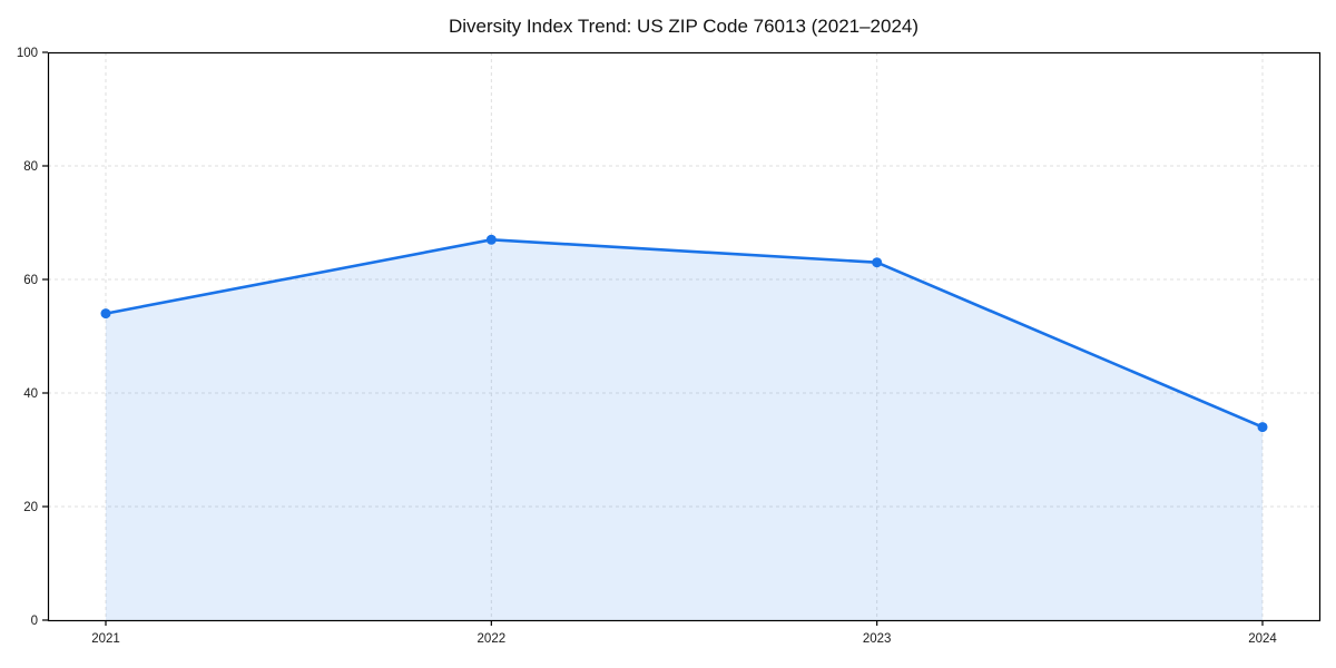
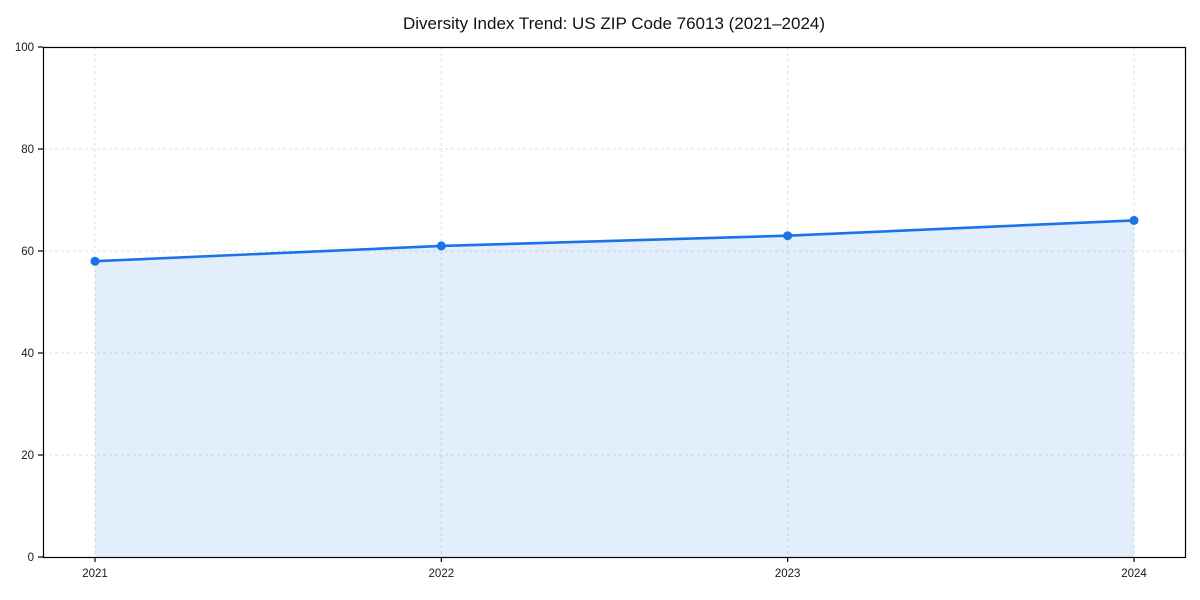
2021: 54 -> 58
2022: 67 -> 61
2024: 34 -> 66
